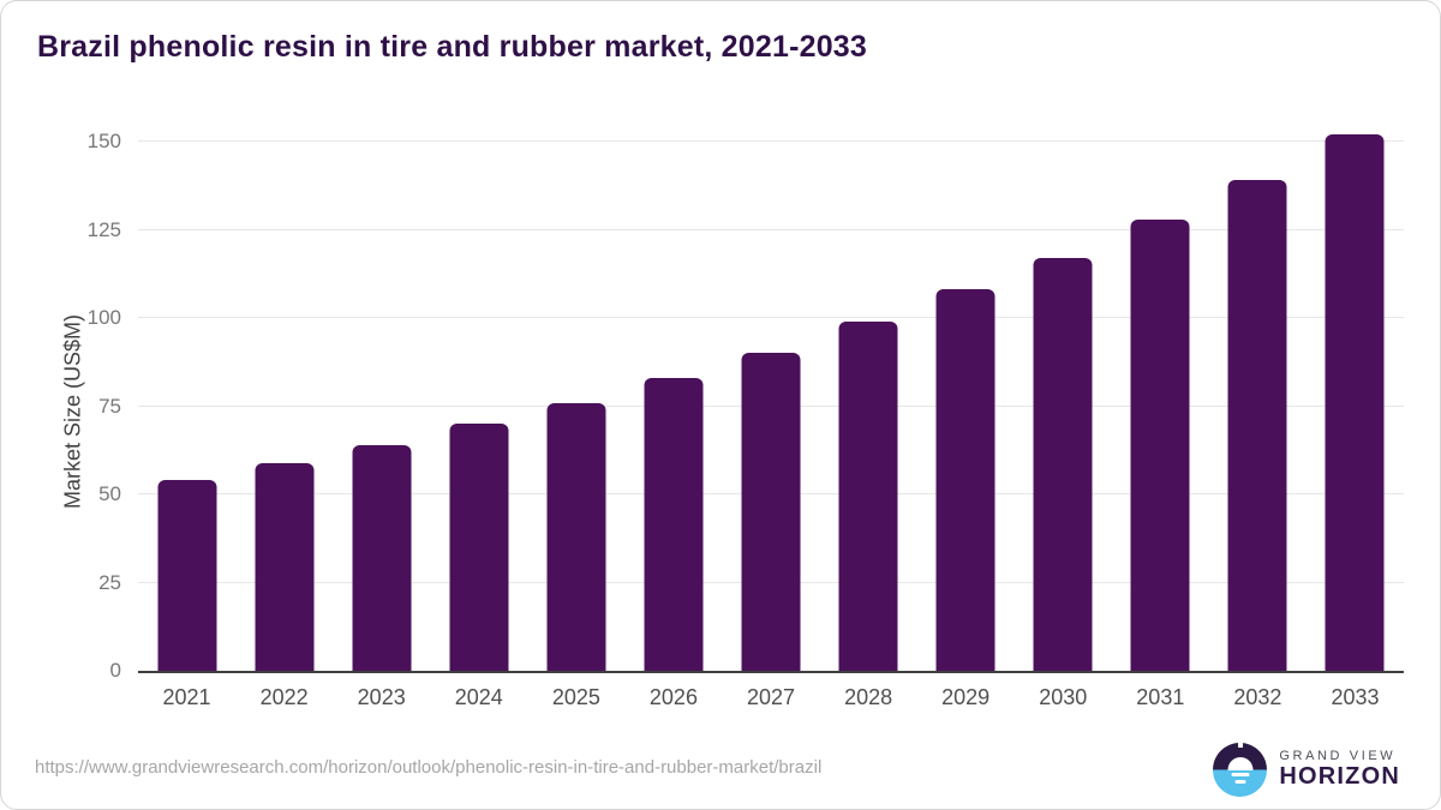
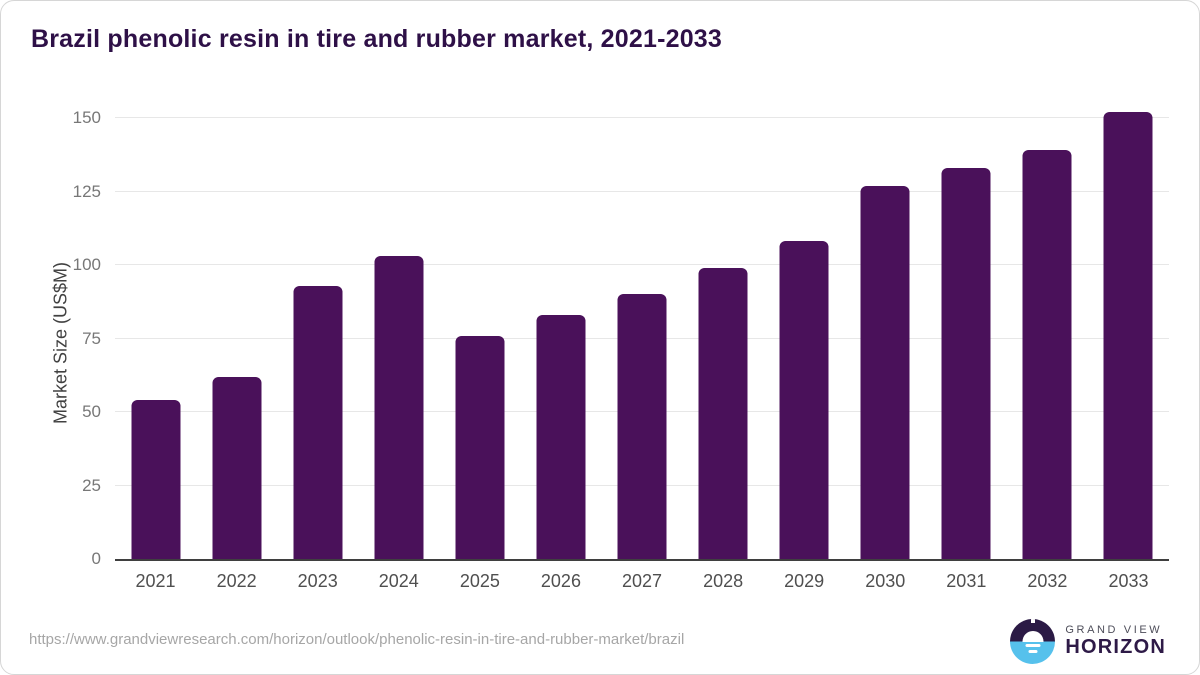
2022: 59 -> 62
2023: 64 -> 93
2024: 70 -> 103
2030: 117 -> 127
2031: 128 -> 133
